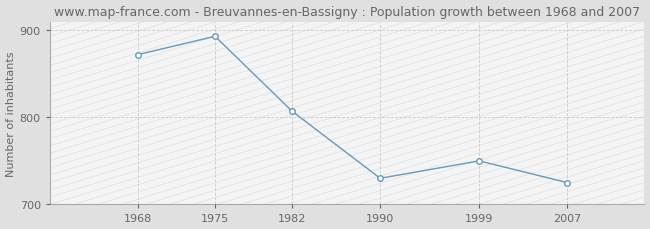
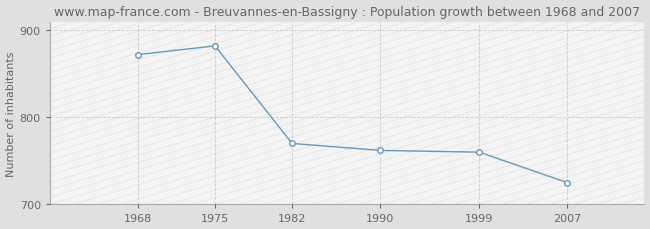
1975: 893 -> 882
1982: 807 -> 770
1990: 730 -> 762
1999: 750 -> 760
